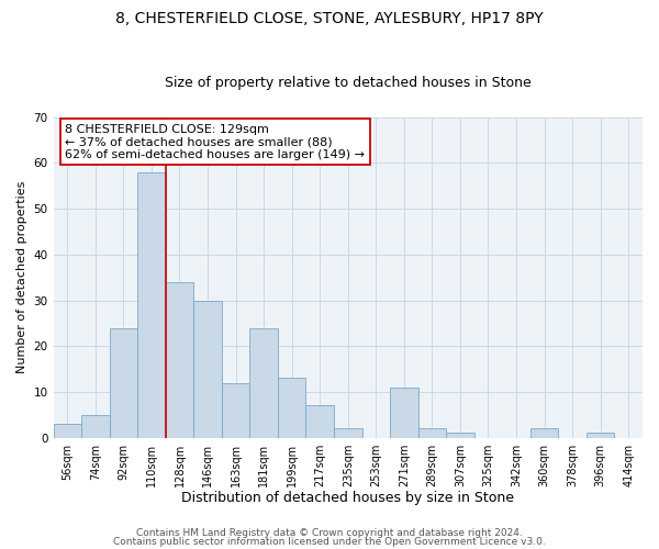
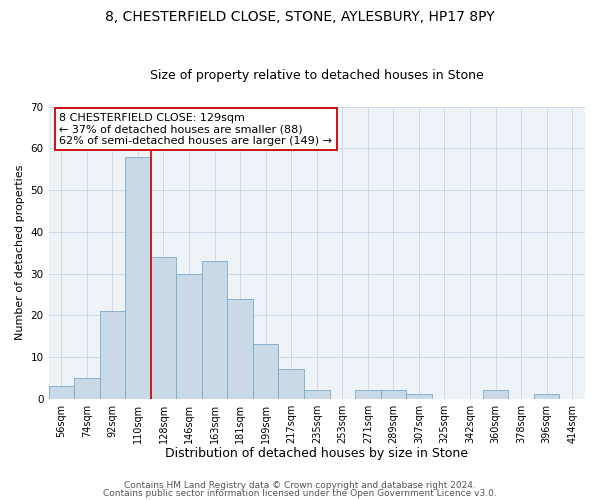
92sqm: 24 -> 21
163sqm: 12 -> 33
271sqm: 11 -> 2
